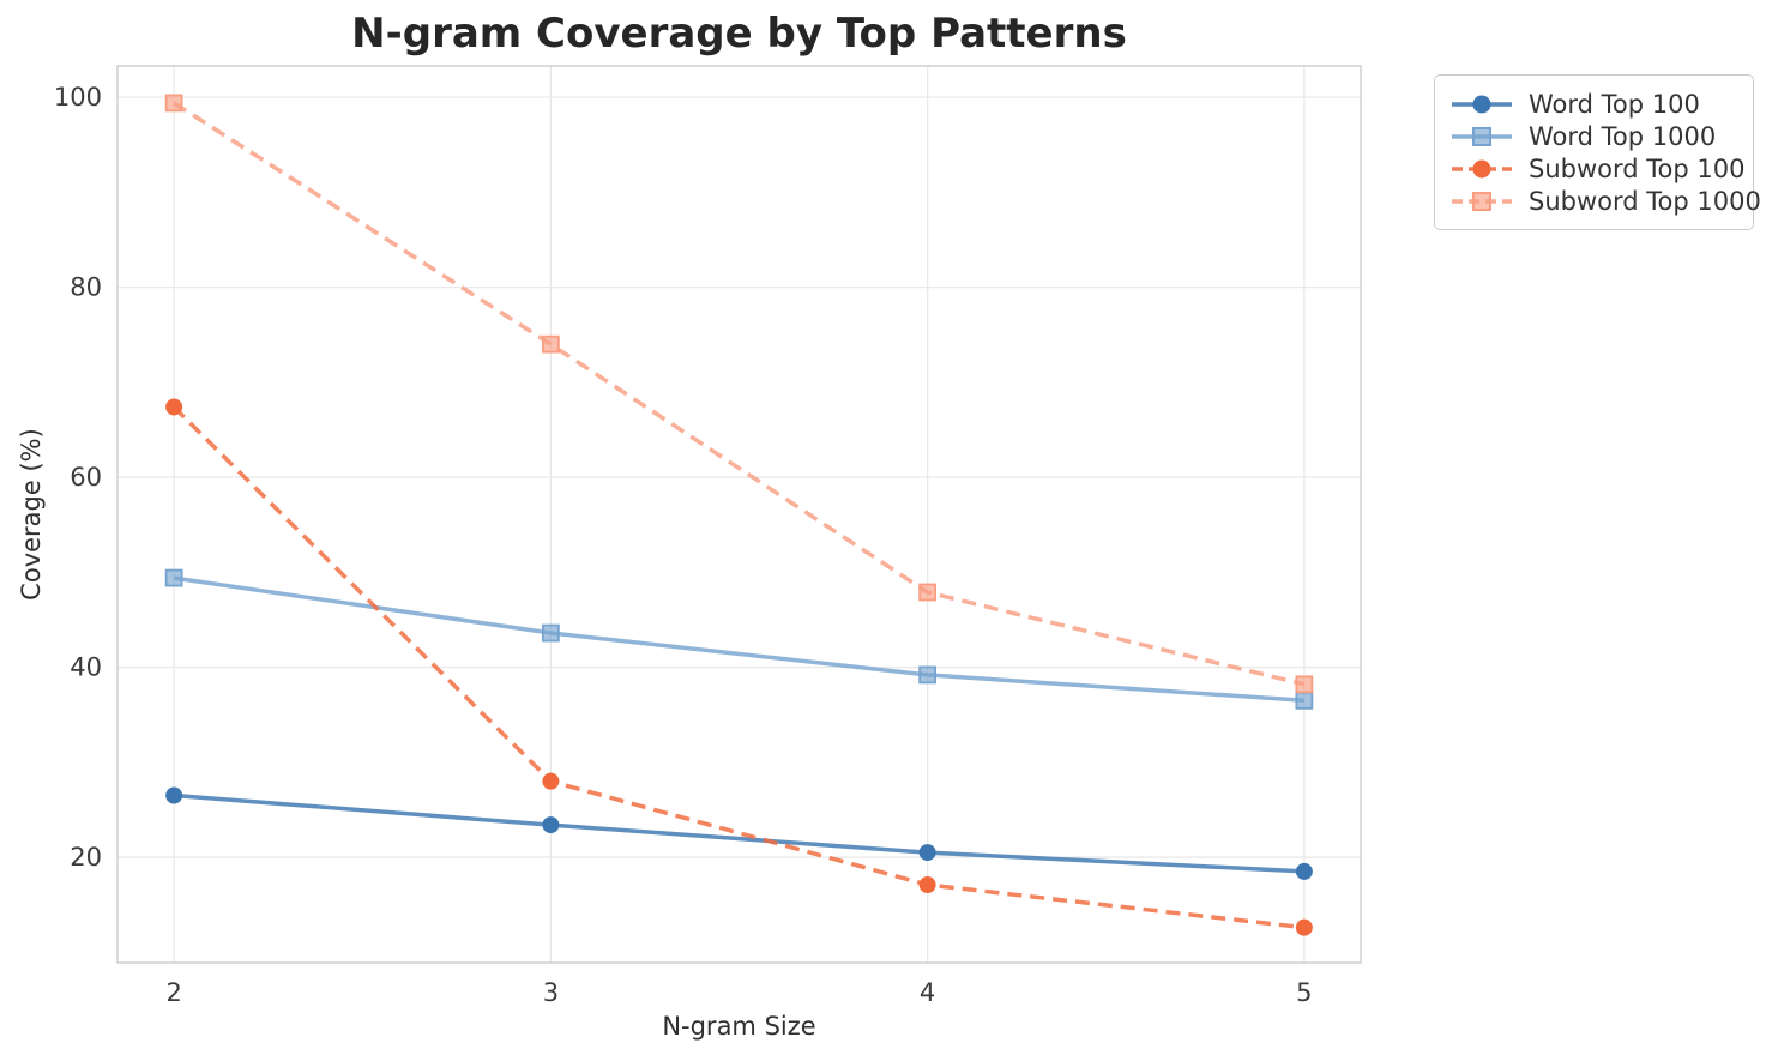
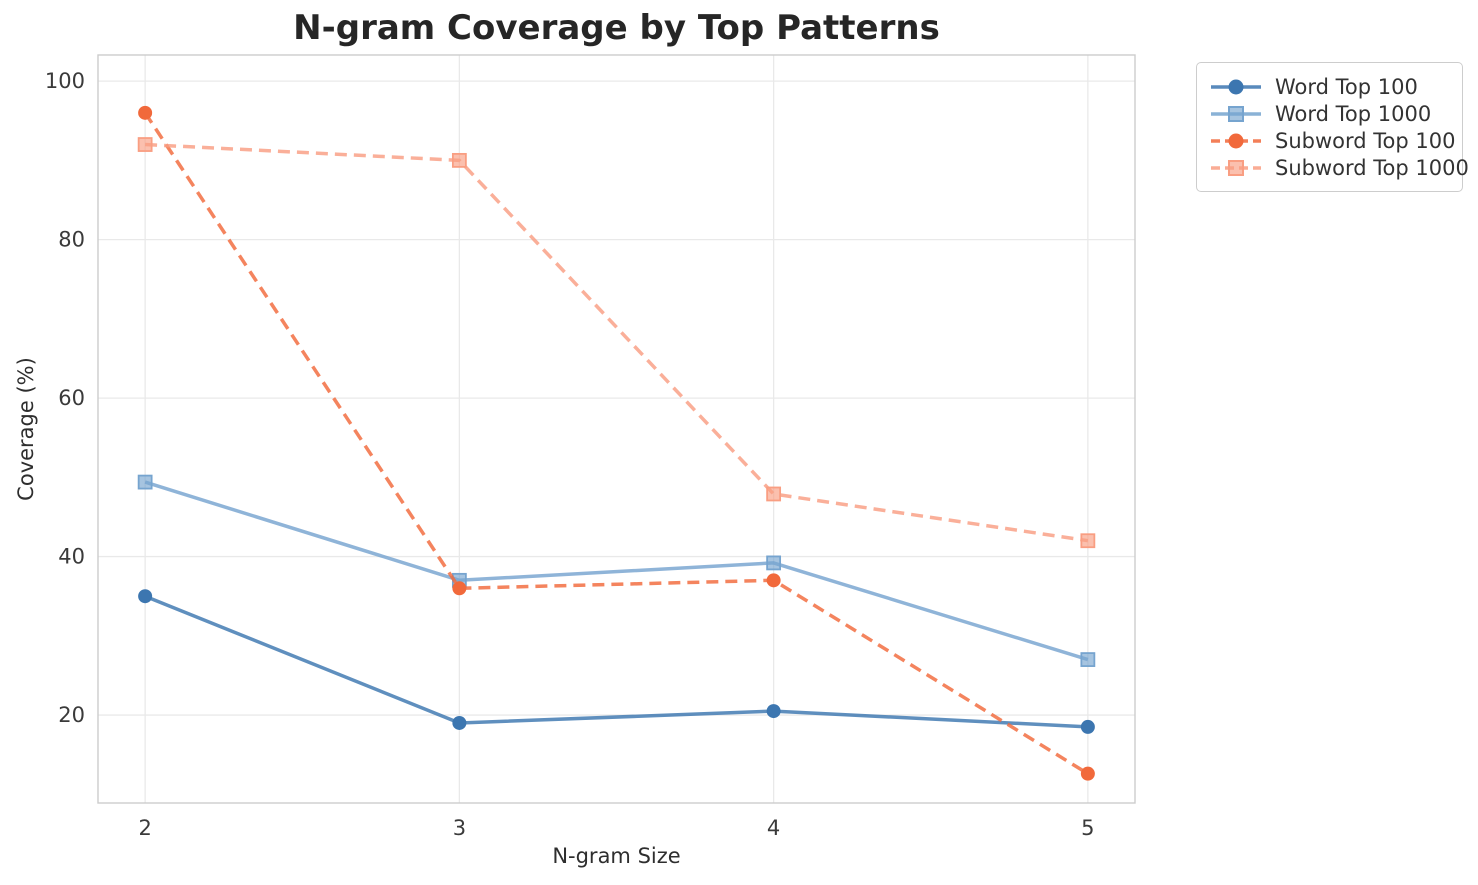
Word Top 100/2: 26 -> 35
Subword Top 100/2: 67 -> 96
Subword Top 1000/2: 99 -> 92
Word Top 100/3: 23 -> 19
Word Top 1000/3: 44 -> 37
Subword Top 100/3: 28 -> 36
Subword Top 1000/3: 74 -> 90
Subword Top 100/4: 17 -> 37
Word Top 1000/5: 36 -> 27
Subword Top 1000/5: 38 -> 42
